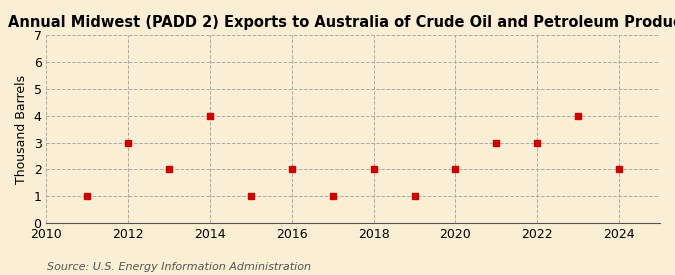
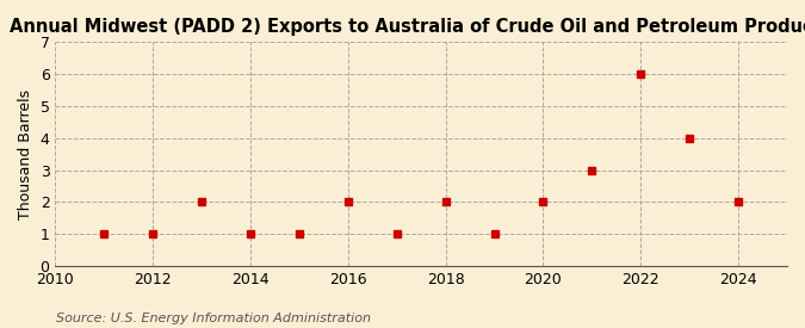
2012: 3 -> 1
2014: 4 -> 1
2022: 3 -> 6
